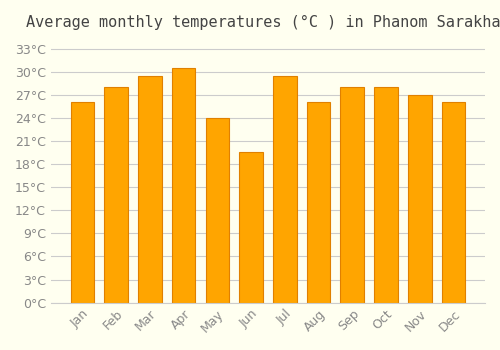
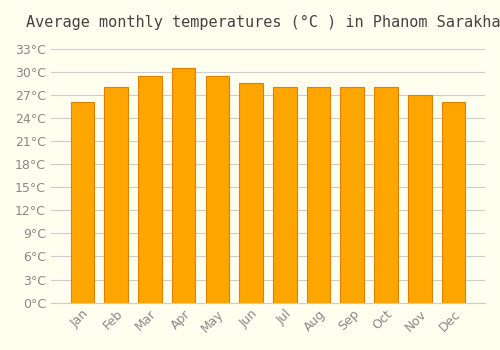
May: 24.0°C -> 29.5°C
Jun: 19.6°C -> 28.5°C
Jul: 29.4°C -> 28.0°C
Aug: 26.0°C -> 28.0°C
